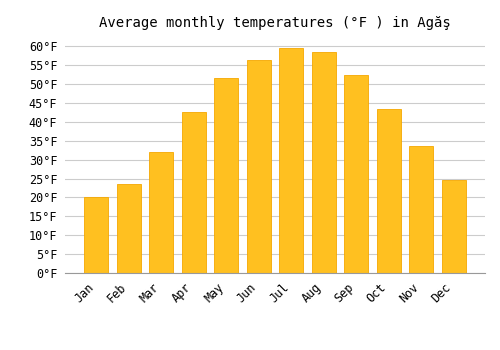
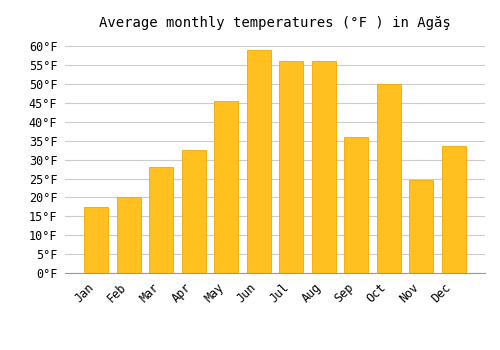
Jan: 20.0°F -> 17.5°F
Feb: 23.5°F -> 20.0°F
Mar: 32.0°F -> 28.0°F
Apr: 42.5°F -> 32.5°F
May: 51.5°F -> 45.5°F
Jun: 56.5°F -> 59.0°F
Jul: 59.5°F -> 56.0°F
Aug: 58.5°F -> 56.0°F
Sep: 52.5°F -> 36.0°F
Oct: 43.5°F -> 50.0°F
Nov: 33.5°F -> 24.5°F
Dec: 24.5°F -> 33.5°F
